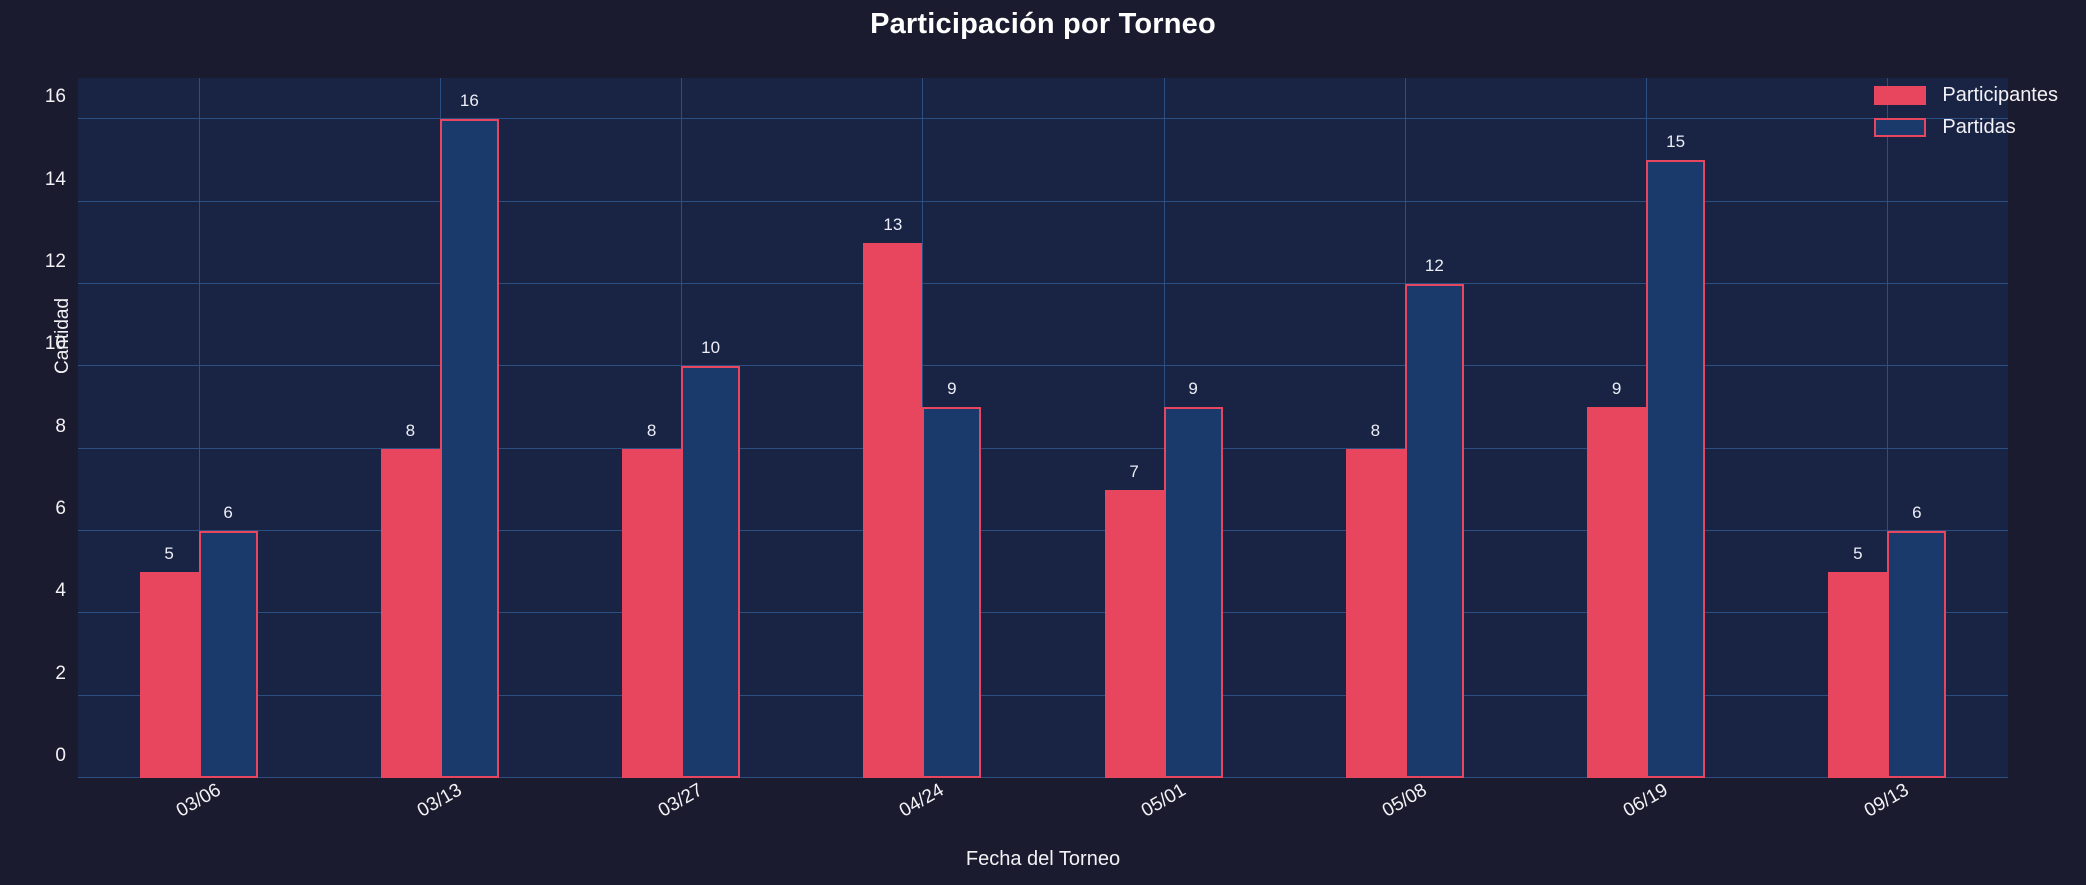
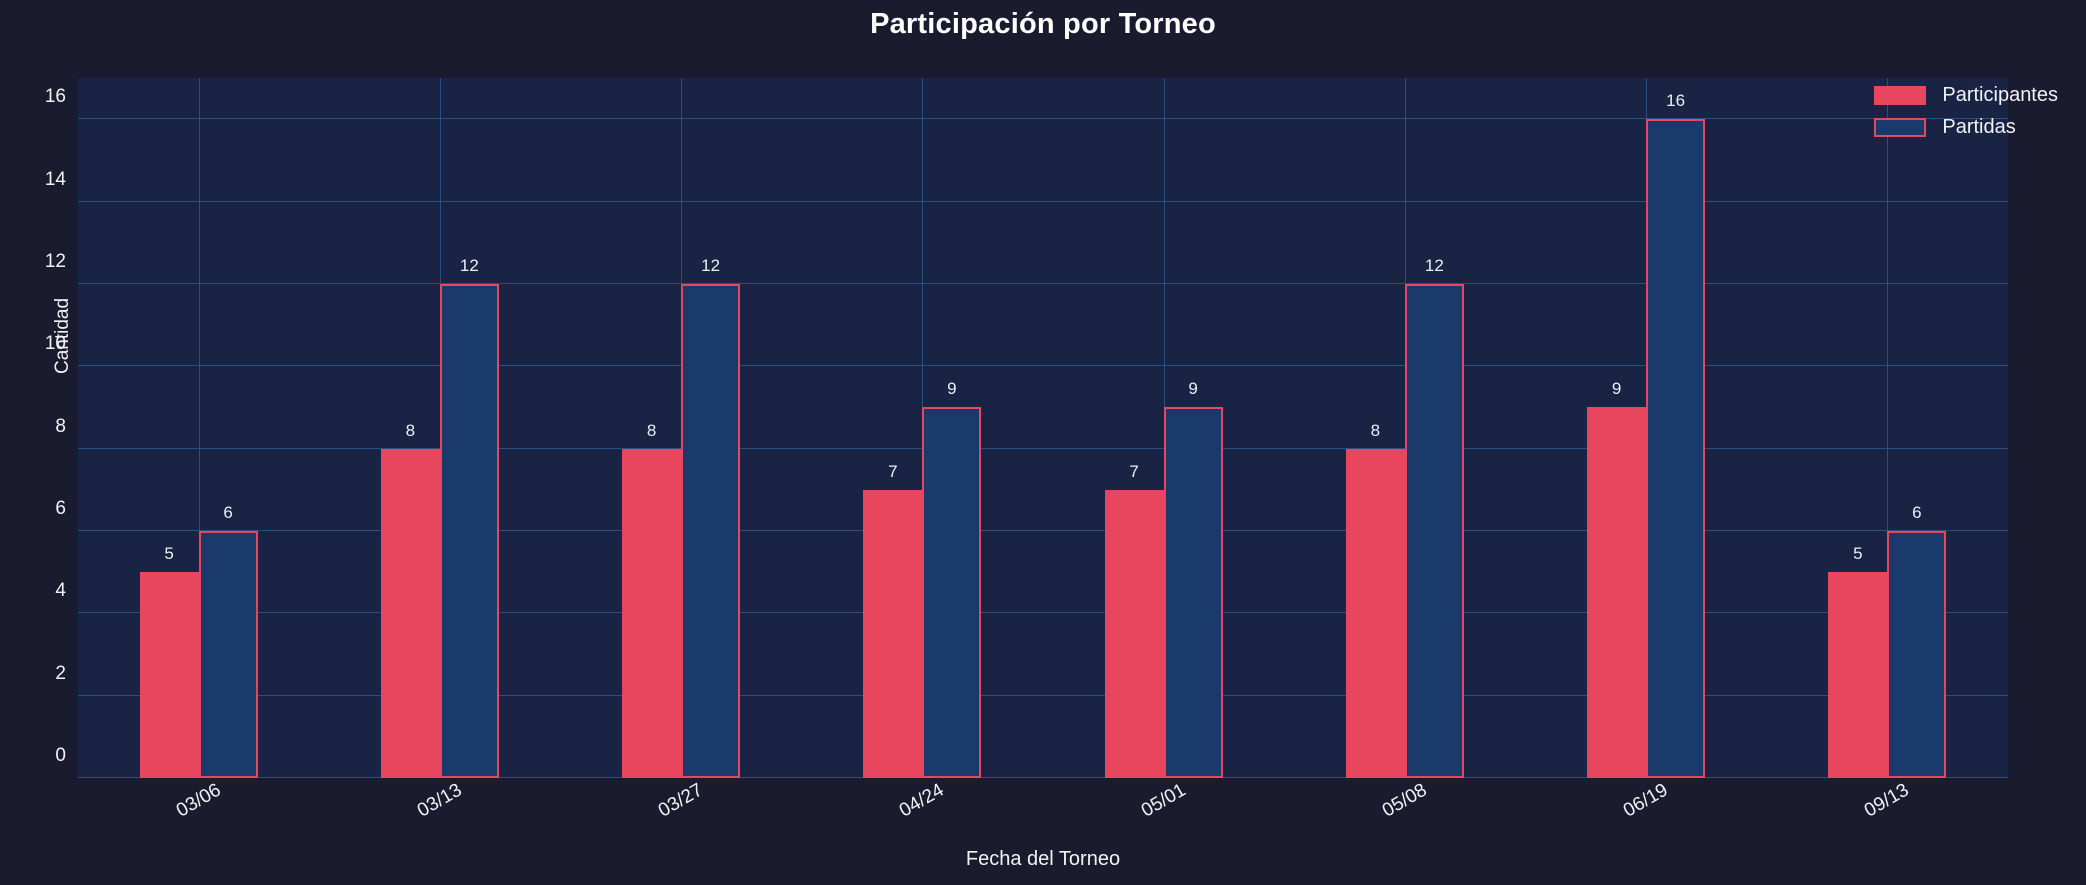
Partidas/03/13: 16 -> 12
Partidas/03/27: 10 -> 12
Participantes/04/24: 13 -> 7
Partidas/06/19: 15 -> 16
